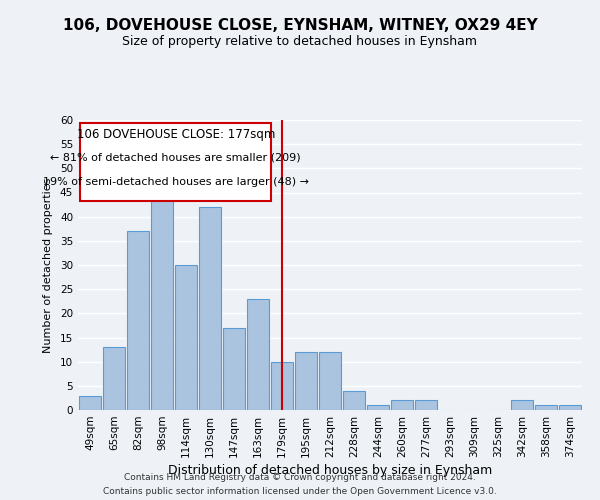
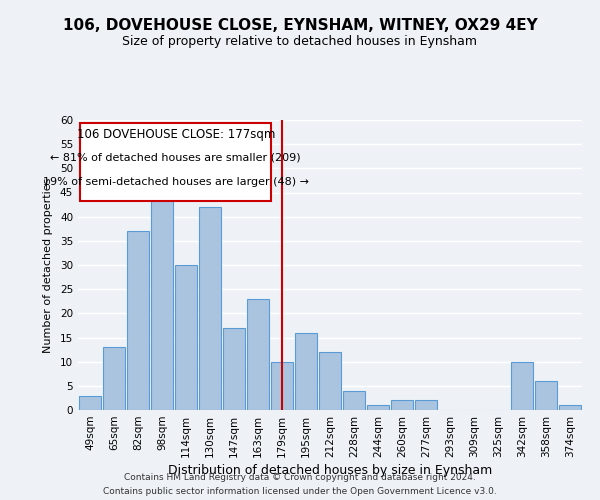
195sqm: 12 -> 16
342sqm: 2 -> 10
358sqm: 1 -> 6
